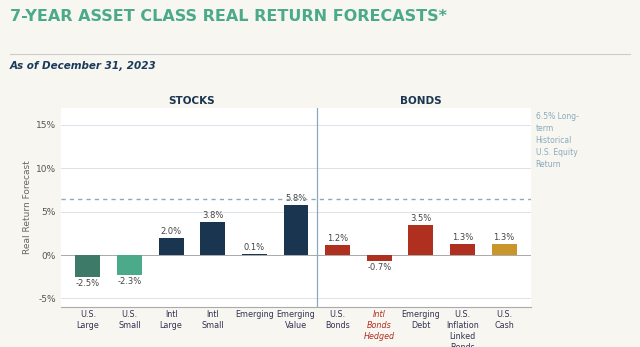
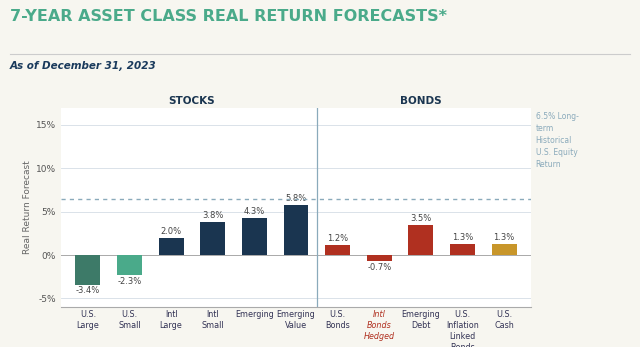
U.S. Large: -2.5% -> -3.4%
Emerging: 0.1% -> 4.3%
